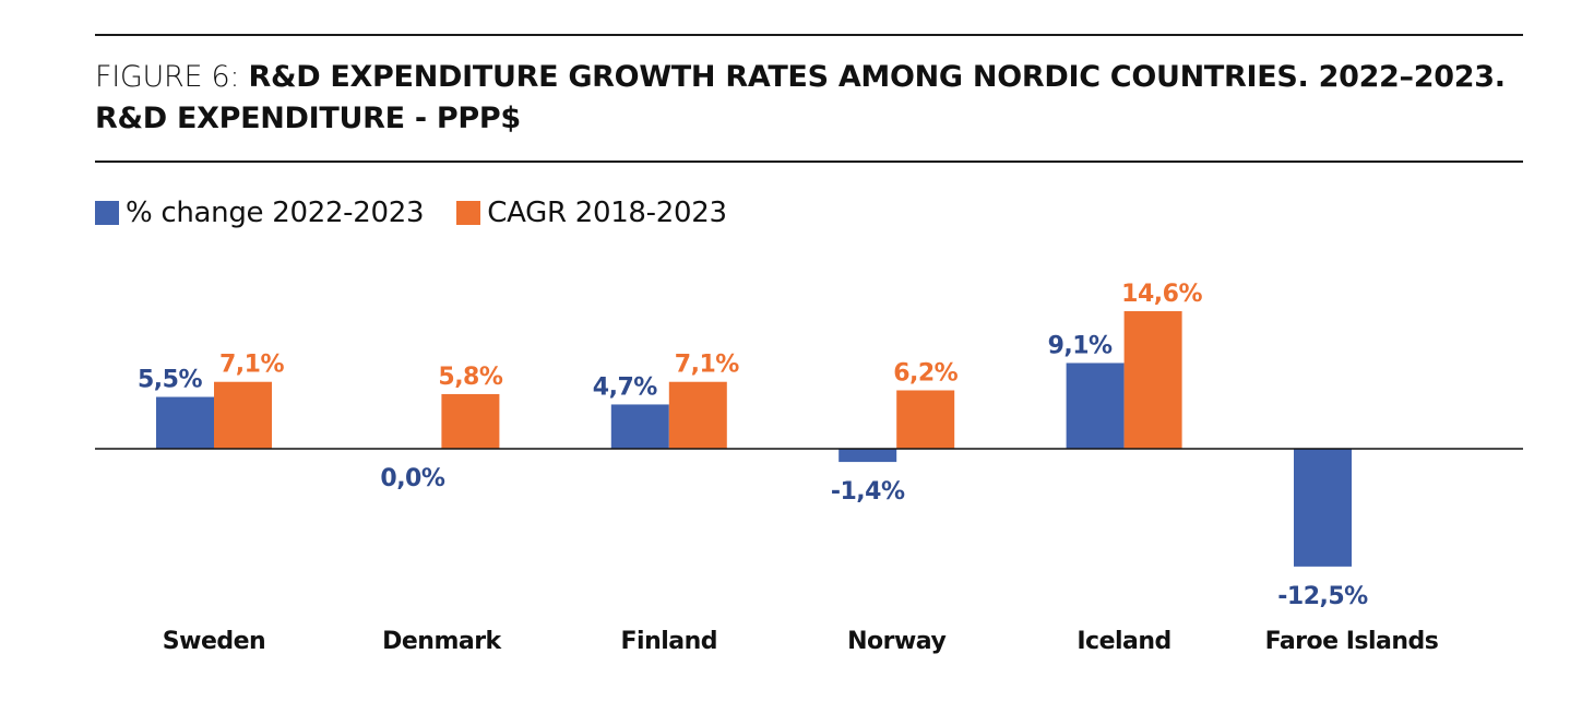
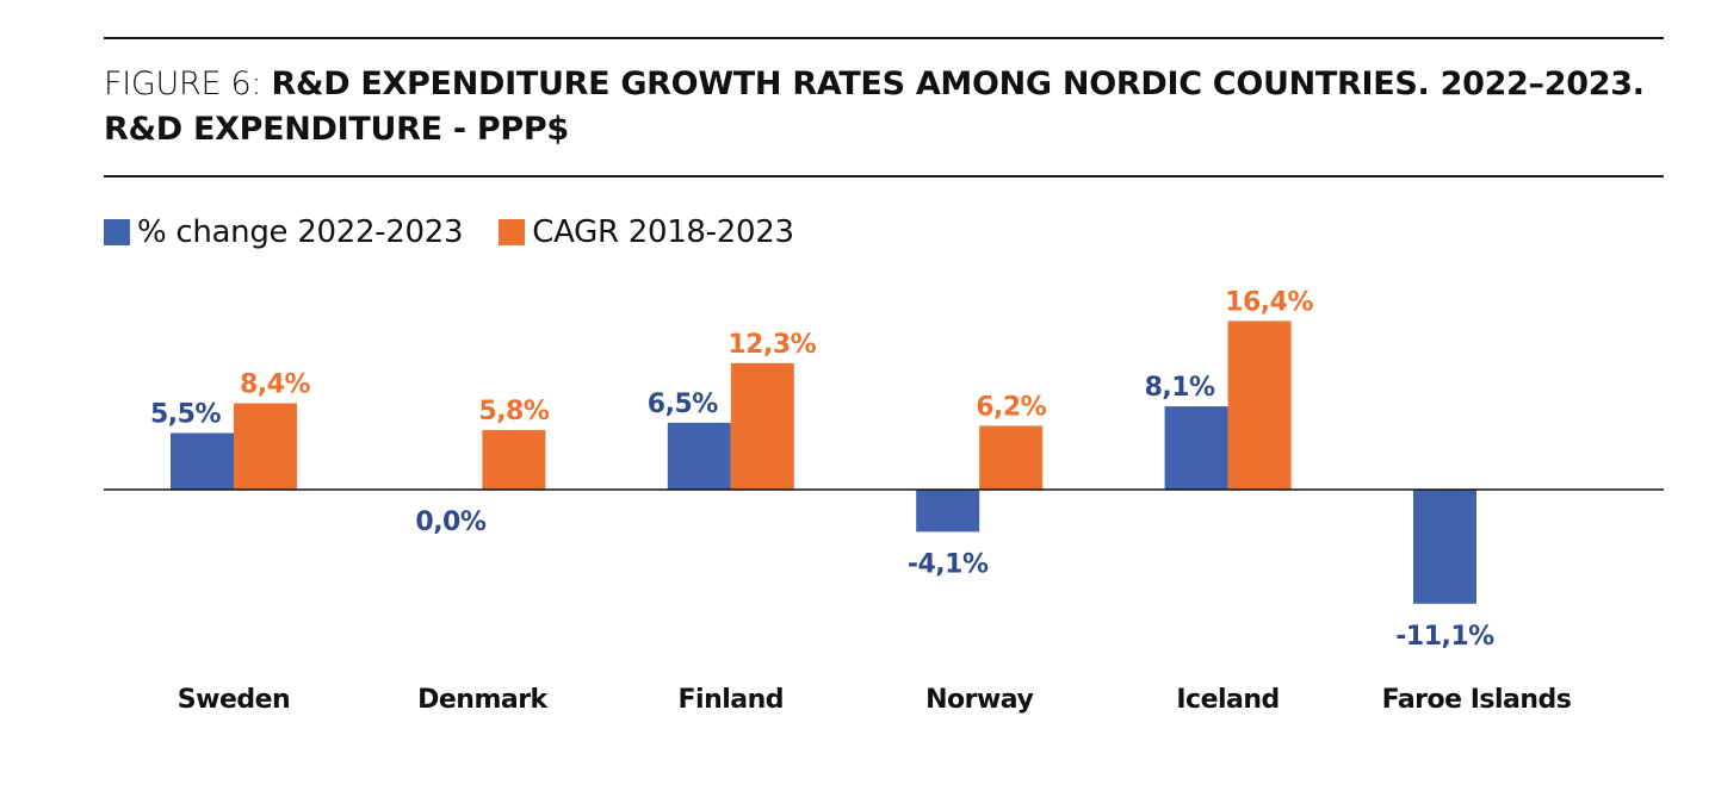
CAGR 2018-2023/Sweden: 7,1% -> 8,4%
% change 2022-2023/Finland: 4,7% -> 6,5%
CAGR 2018-2023/Finland: 7,1% -> 12,3%
% change 2022-2023/Norway: -1,4% -> -4,1%
% change 2022-2023/Iceland: 9,1% -> 8,1%
CAGR 2018-2023/Iceland: 14,6% -> 16,4%
% change 2022-2023/Faroe Islands: -12,5% -> -11,1%
